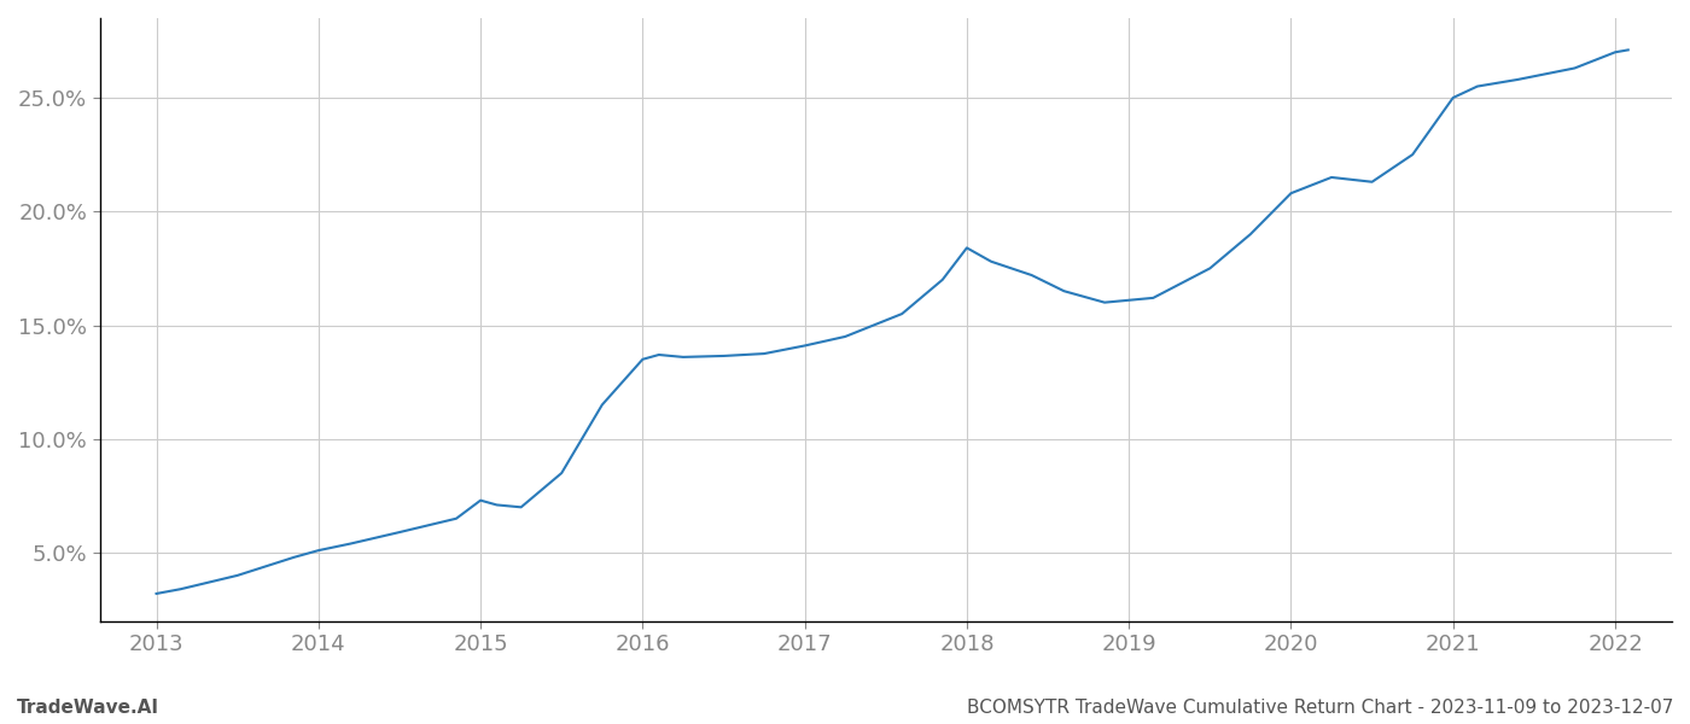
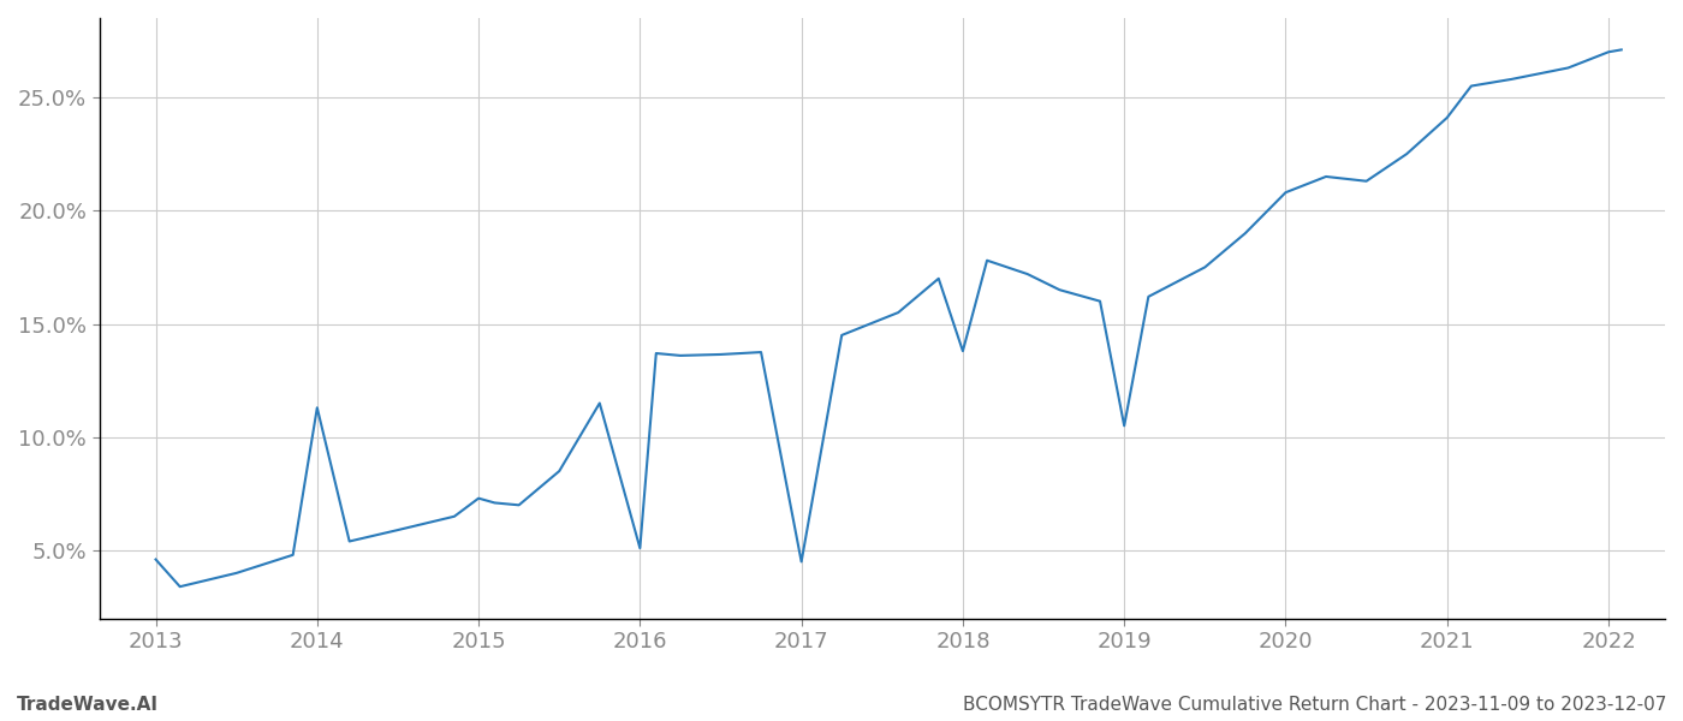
2013: 3.2% -> 4.6%
2014: 5.1% -> 11.3%
2016: 13.5% -> 5.1%
2017: 14.1% -> 4.5%
2018: 18.4% -> 13.8%
2019: 16.1% -> 10.5%
2021: 25.0% -> 24.1%
